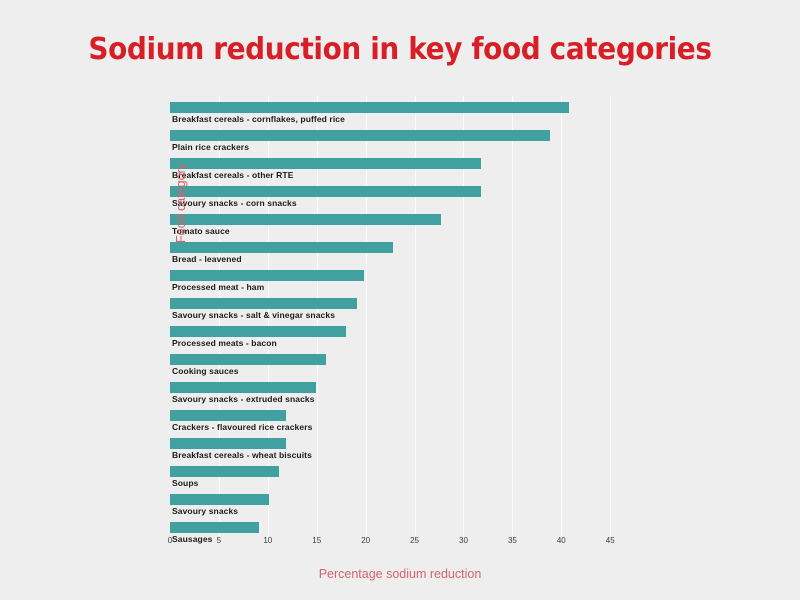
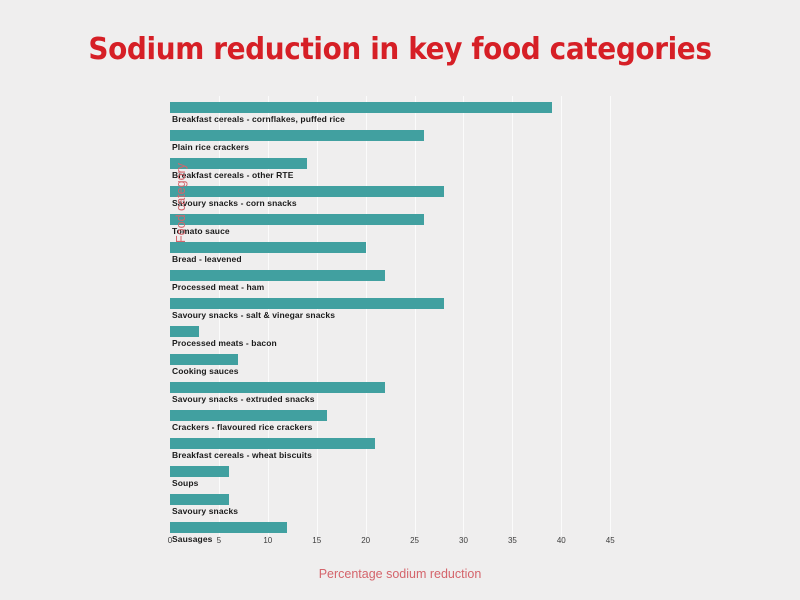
Breakfast cereals - cornflakes, puffed rice: 41 -> 39
Plain rice crackers: 39 -> 26
Breakfast cereals - other RTE: 32 -> 14
Savoury snacks - corn snacks: 32 -> 28
Tomato sauce: 28 -> 26
Bread - leavened: 23 -> 20
Processed meat - ham: 20 -> 22
Savoury snacks - salt & vinegar snacks: 19 -> 28
Processed meats - bacon: 18 -> 3
Cooking sauces: 16 -> 7
Savoury snacks - extruded snacks: 15 -> 22
Crackers - flavoured rice crackers: 12 -> 16
Breakfast cereals - wheat biscuits: 12 -> 21
Soups: 11 -> 6
Savoury snacks: 10 -> 6
Sausages: 9 -> 12
